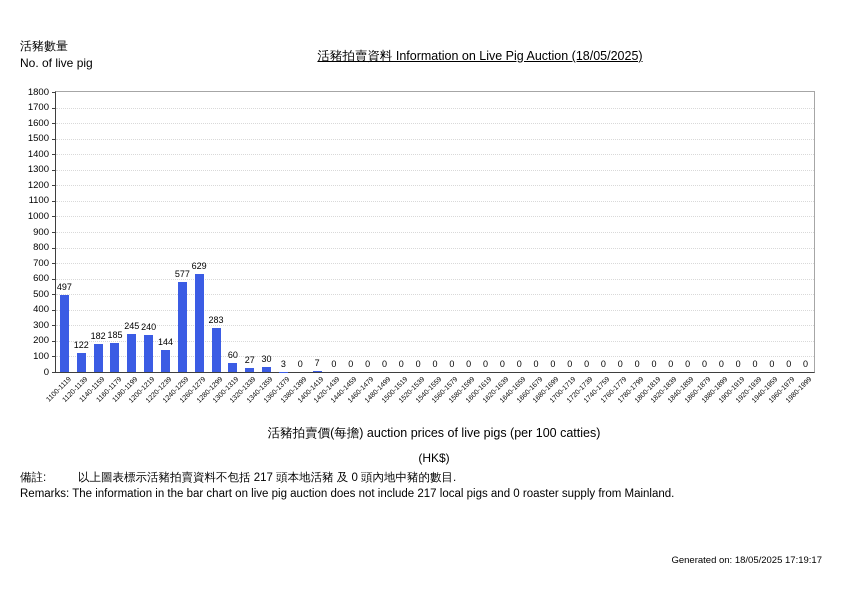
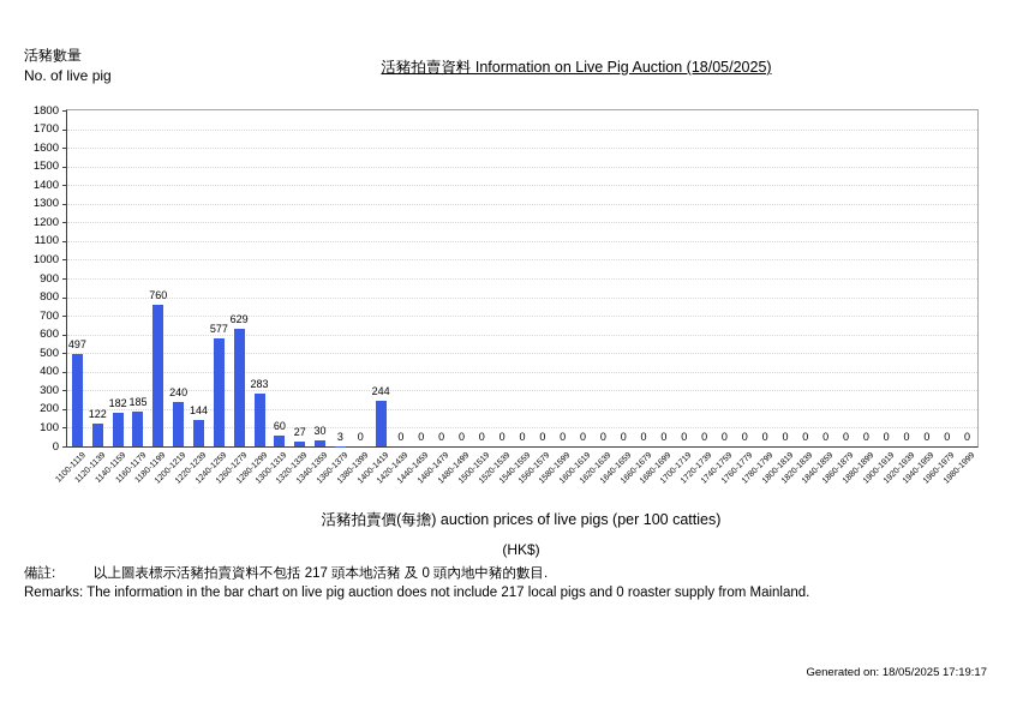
1180-1199: 245 -> 760
1400-1419: 7 -> 244
